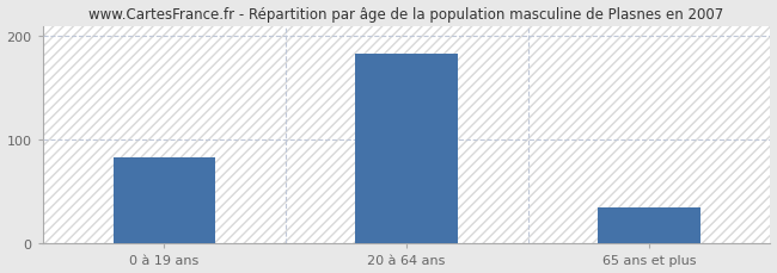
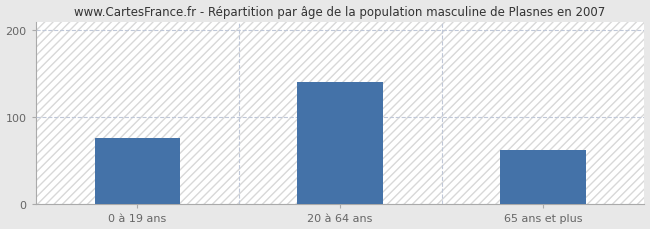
0 à 19 ans: 83 -> 76
20 à 64 ans: 183 -> 140
65 ans et plus: 35 -> 62
